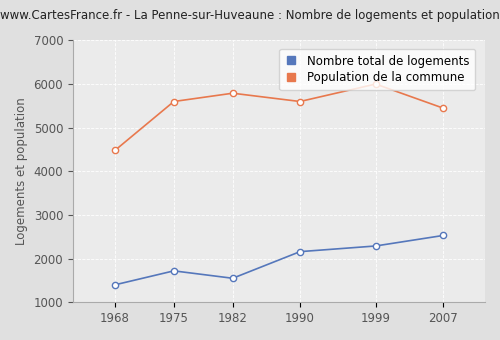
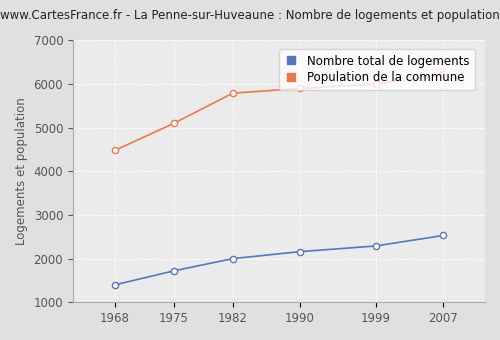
Population de la commune/1975: 5600 -> 5100
Nombre total de logements/1982: 1550 -> 2000
Population de la commune/1990: 5600 -> 5900
Population de la commune/2007: 5450 -> 6220
